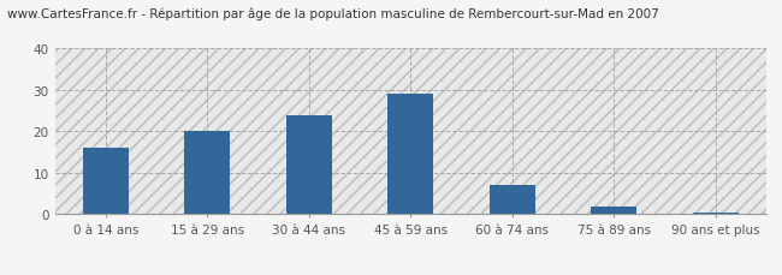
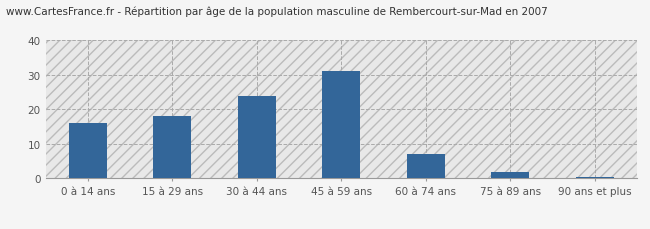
15 à 29 ans: 20.0 -> 18.0
45 à 59 ans: 29.0 -> 31.0
